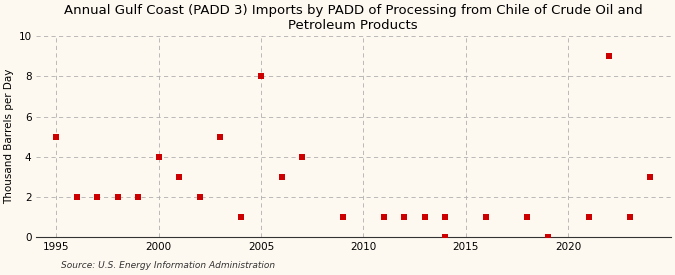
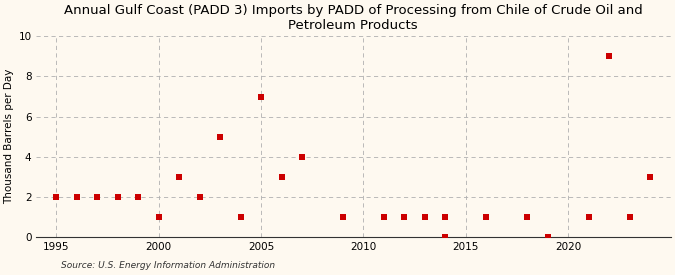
1995: 5 -> 2
2000: 4 -> 1
2005: 8 -> 7
